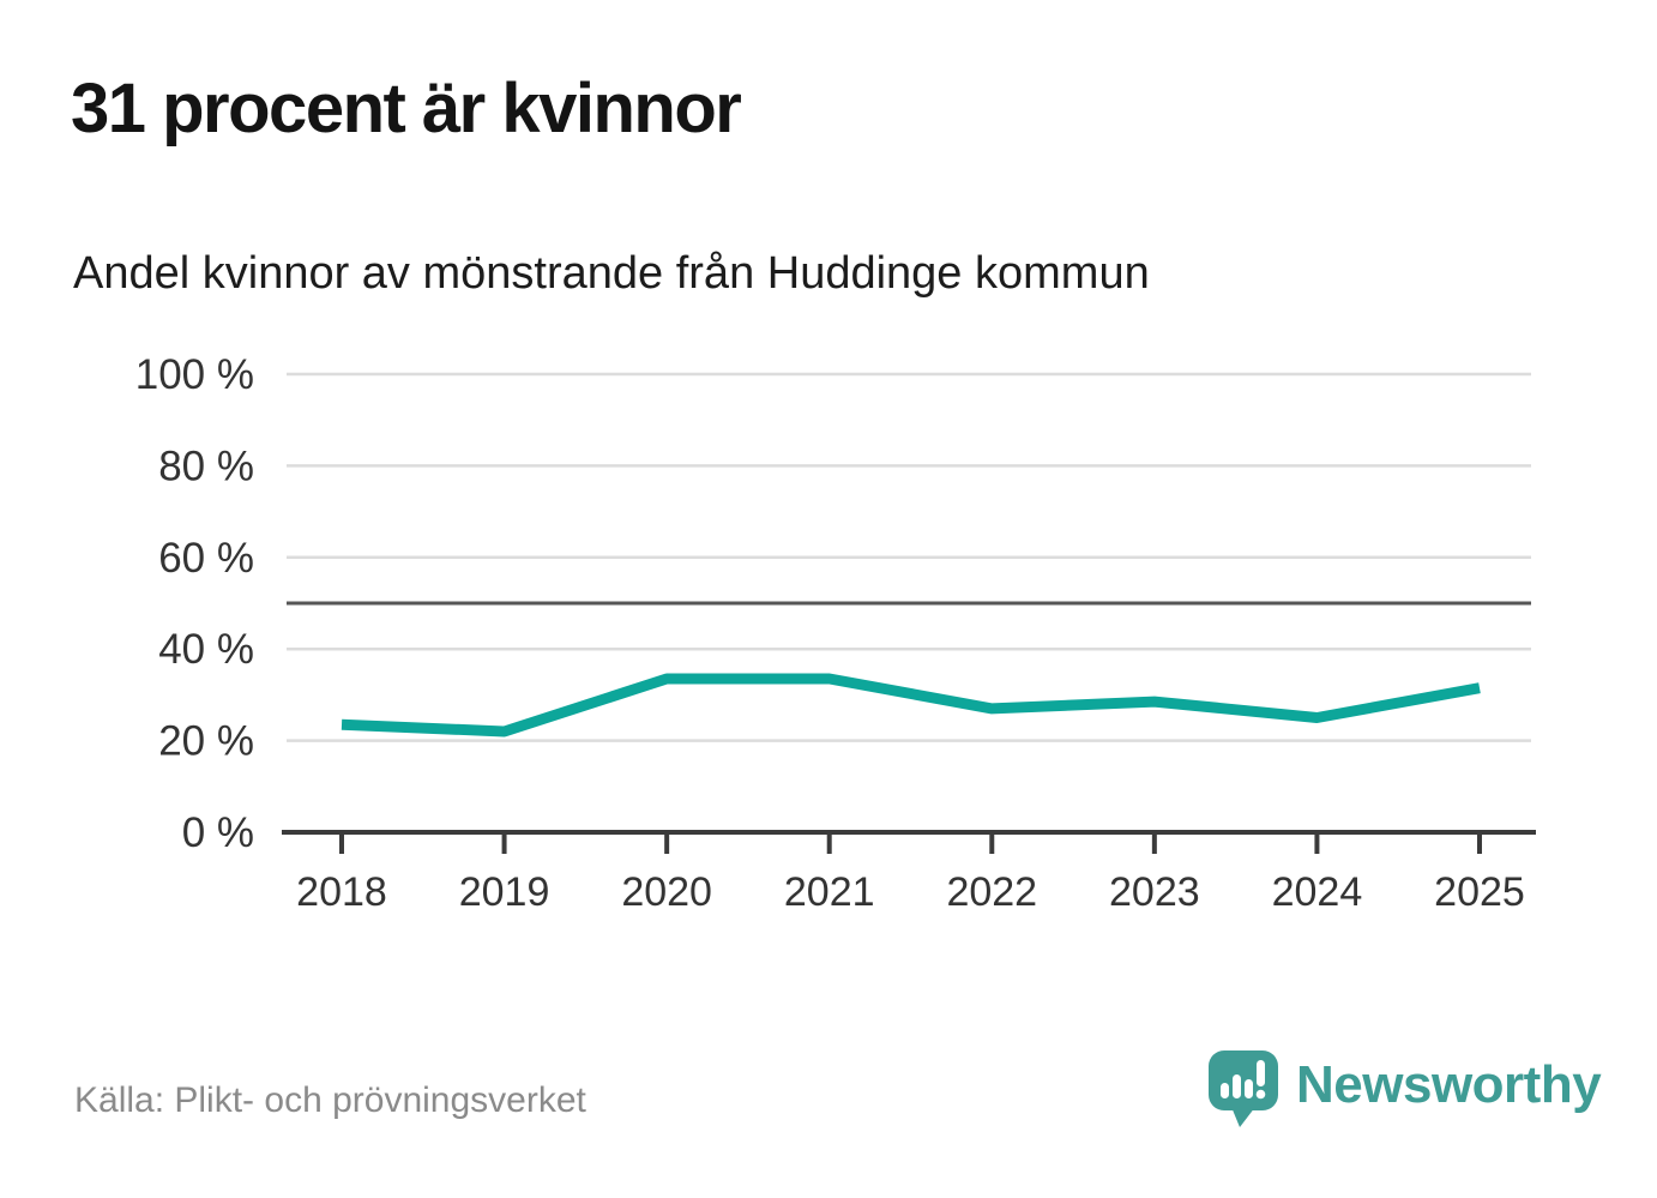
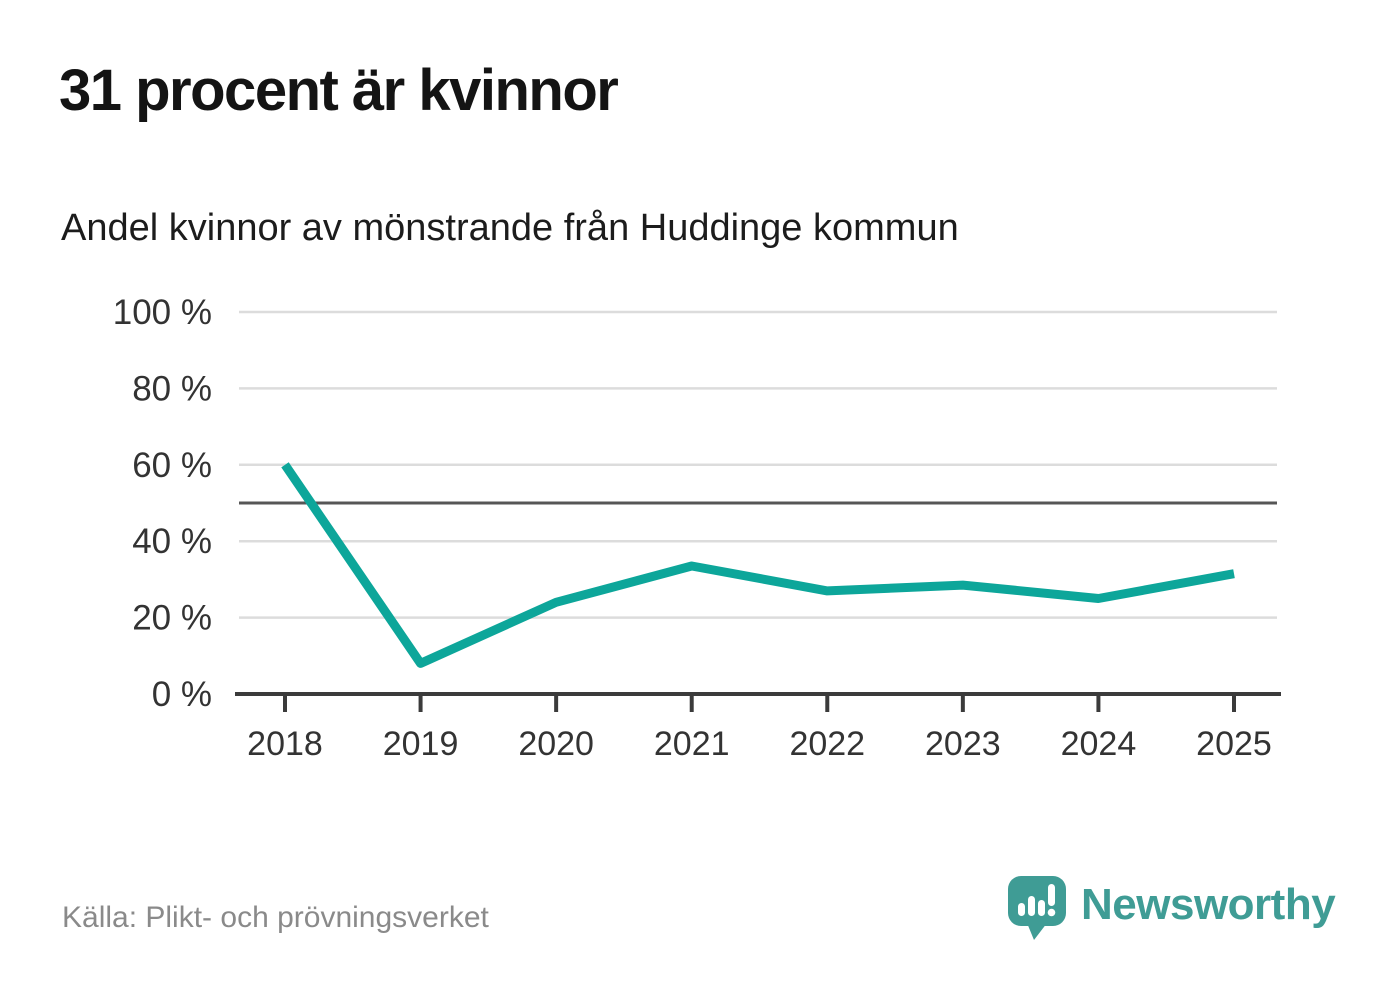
2018: 24% -> 60%
2019: 22% -> 8%
2020: 34% -> 24%
